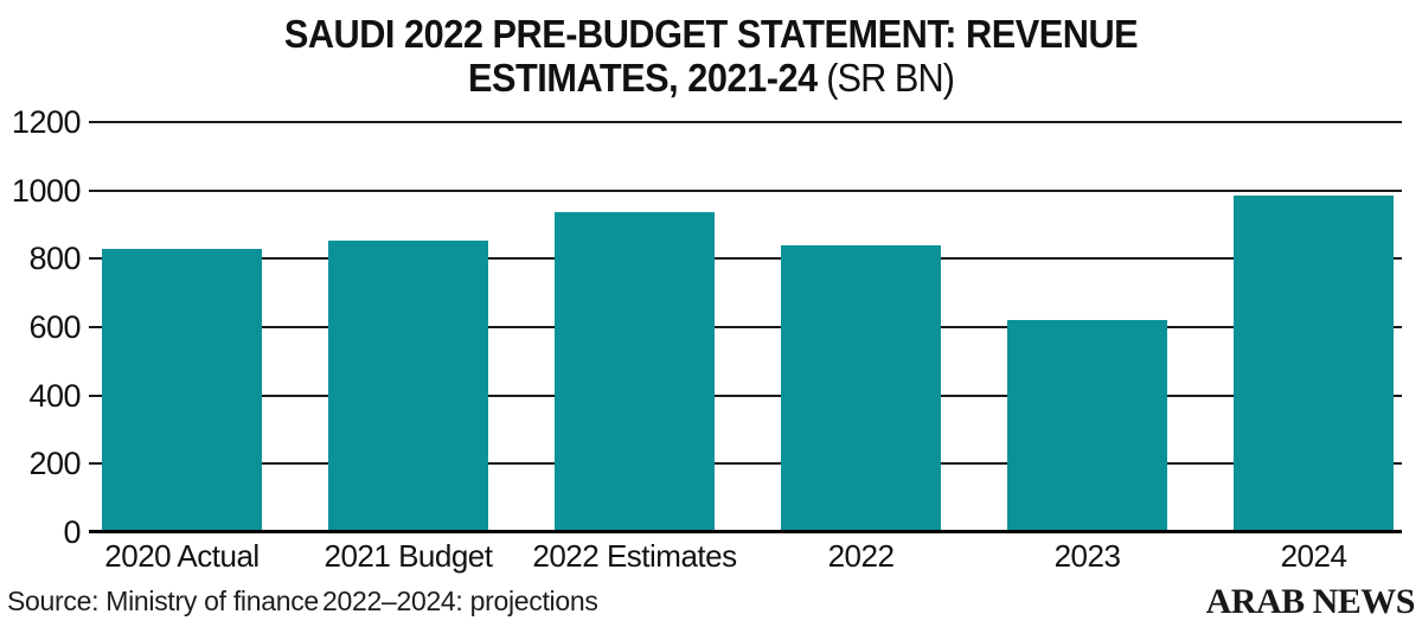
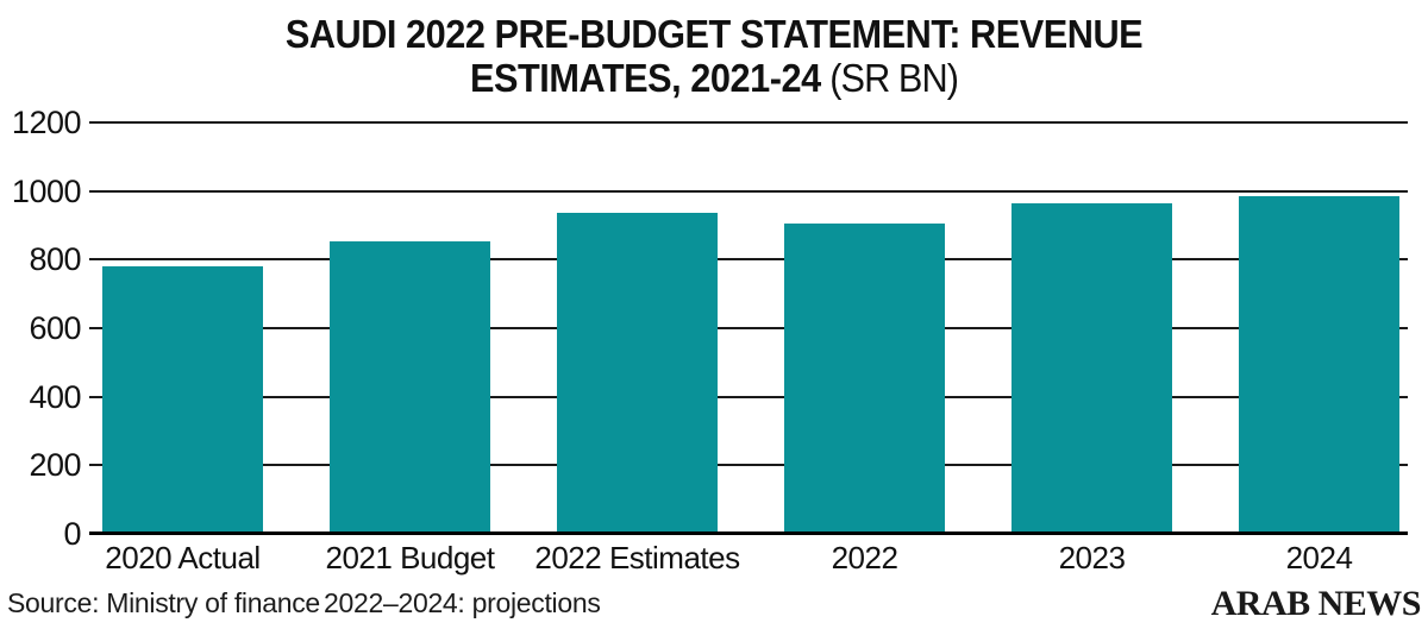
2020 Actual: 830 -> 780
2022: 840 -> 900
2023: 620 -> 960
